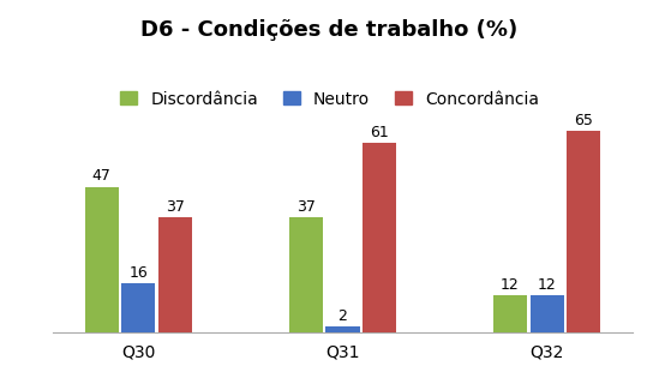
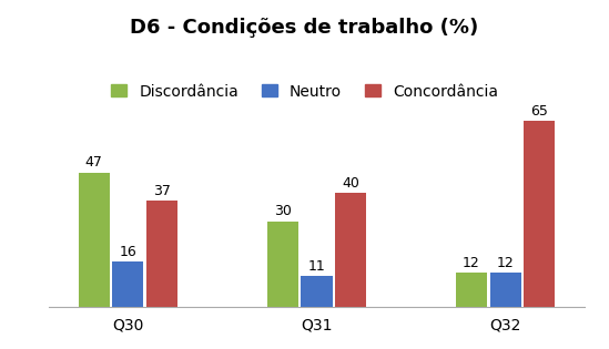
Discordância/Q31: 37 -> 30
Neutro/Q31: 2 -> 11
Concordância/Q31: 61 -> 40
